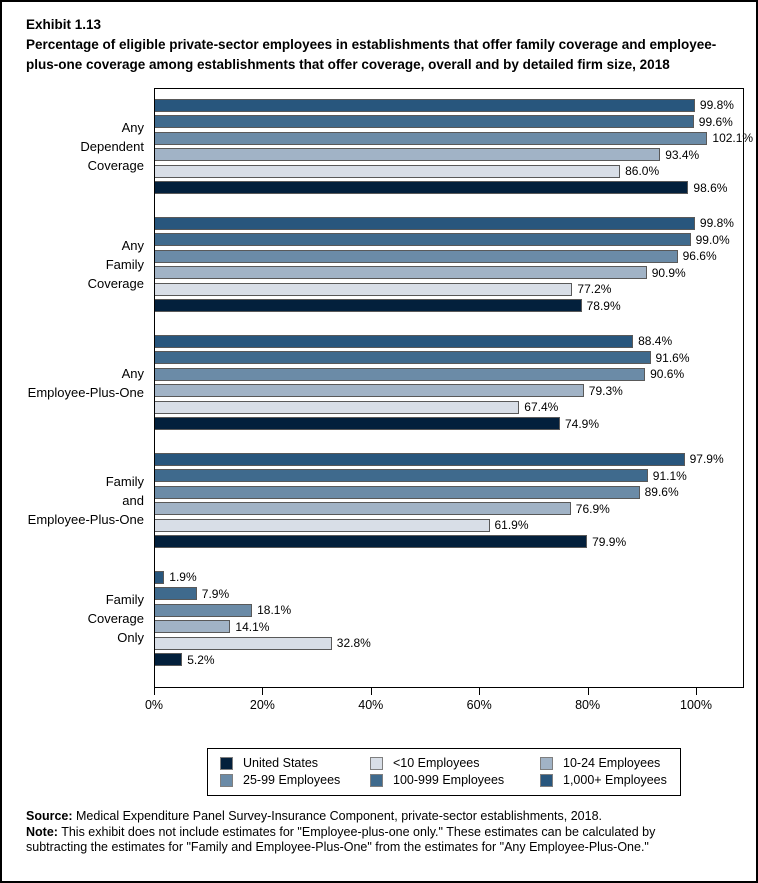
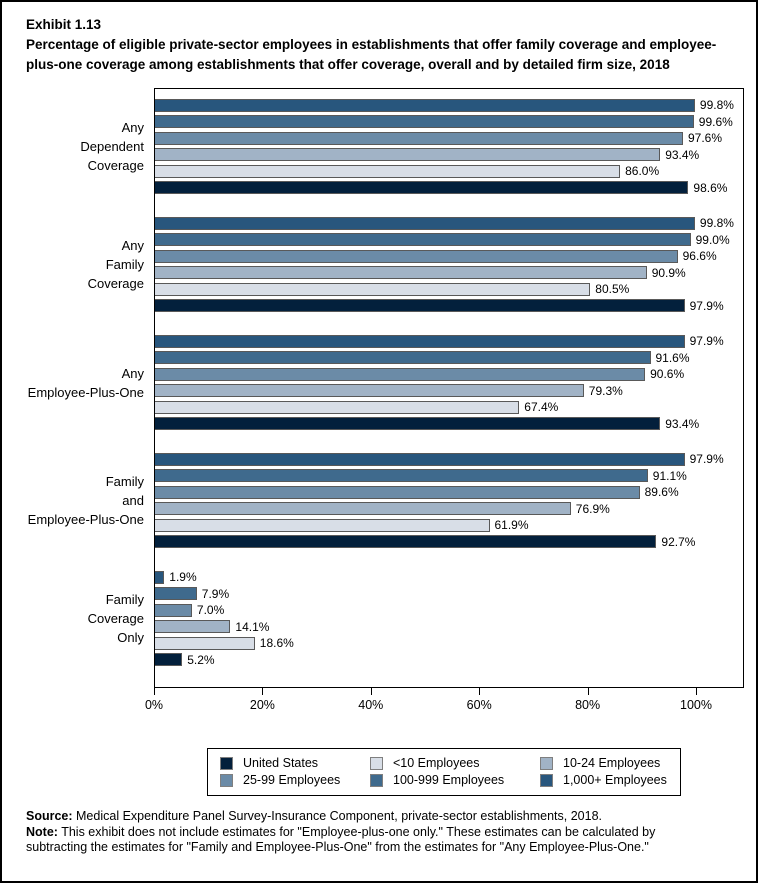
25-99 Employees/Any Dependent Coverage: 102.1% -> 97.6%
<10 Employees/Any Family Coverage: 77.2% -> 80.5%
United States/Any Family Coverage: 78.9% -> 97.9%
1,000+ Employees/Any Employee-Plus-One: 88.4% -> 97.9%
United States/Any Employee-Plus-One: 74.9% -> 93.4%
United States/Family and Employee-Plus-One: 79.9% -> 92.7%
25-99 Employees/Family Coverage Only: 18.1% -> 7.0%
<10 Employees/Family Coverage Only: 32.8% -> 18.6%
